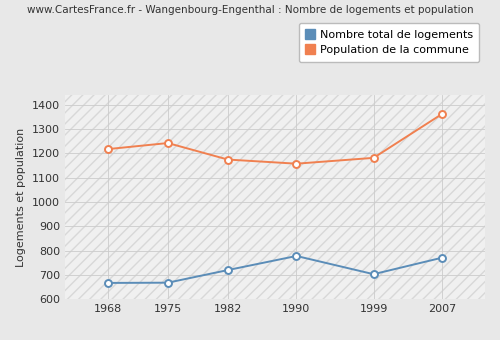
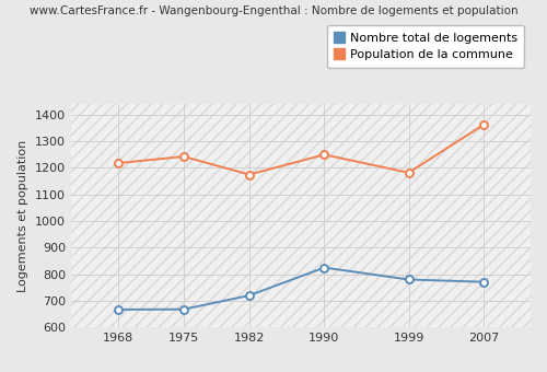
Nombre total de logements/1990: 778 -> 825
Population de la commune/1990: 1158 -> 1250
Nombre total de logements/1999: 703 -> 780
